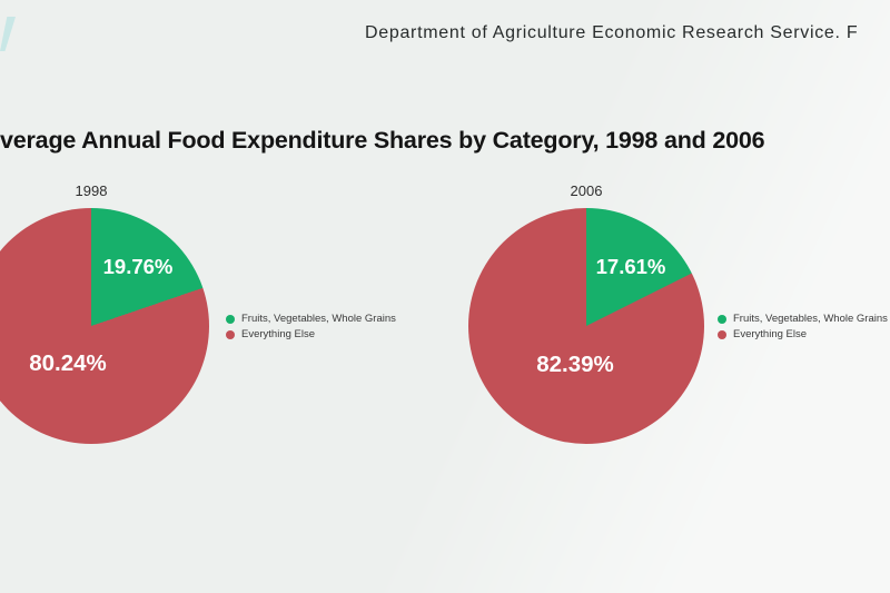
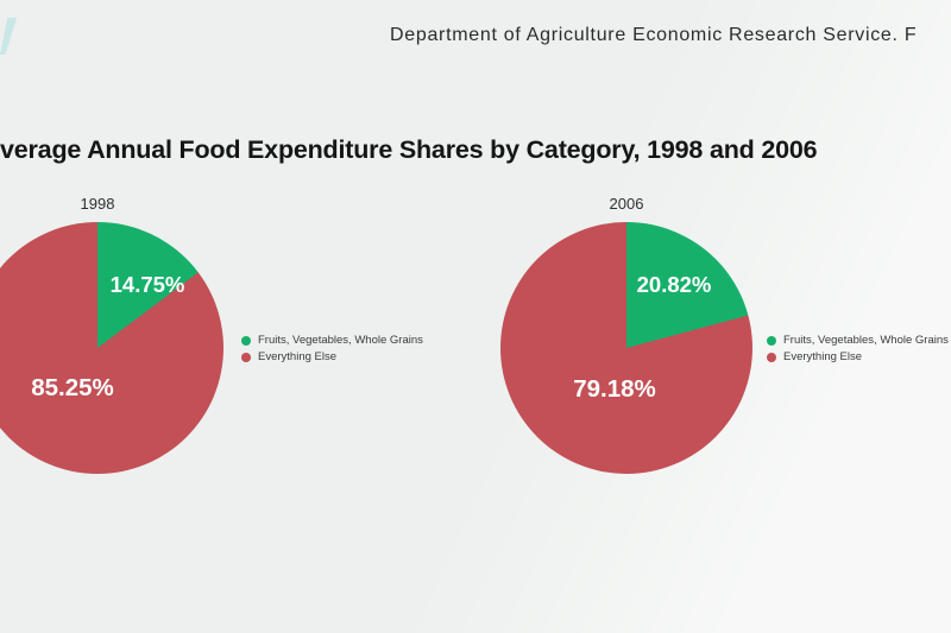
1998/Fruits, Vegetables, Whole Grains: 19.76% -> 14.75%
1998/Everything Else: 80.24% -> 85.25%
2006/Fruits, Vegetables, Whole Grains: 17.61% -> 20.82%
2006/Everything Else: 82.39% -> 79.18%
